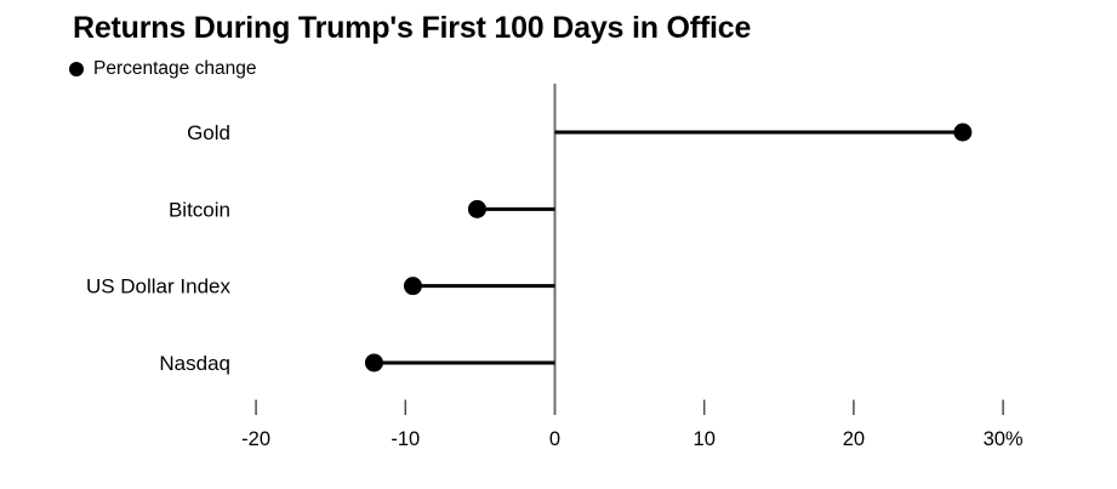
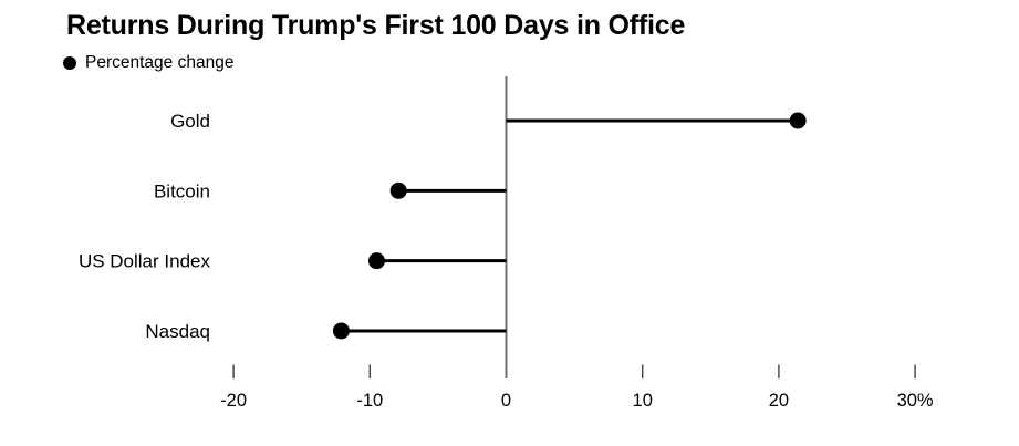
Gold: 27.3% -> 21.4%
Bitcoin: -5.2% -> -7.9%
